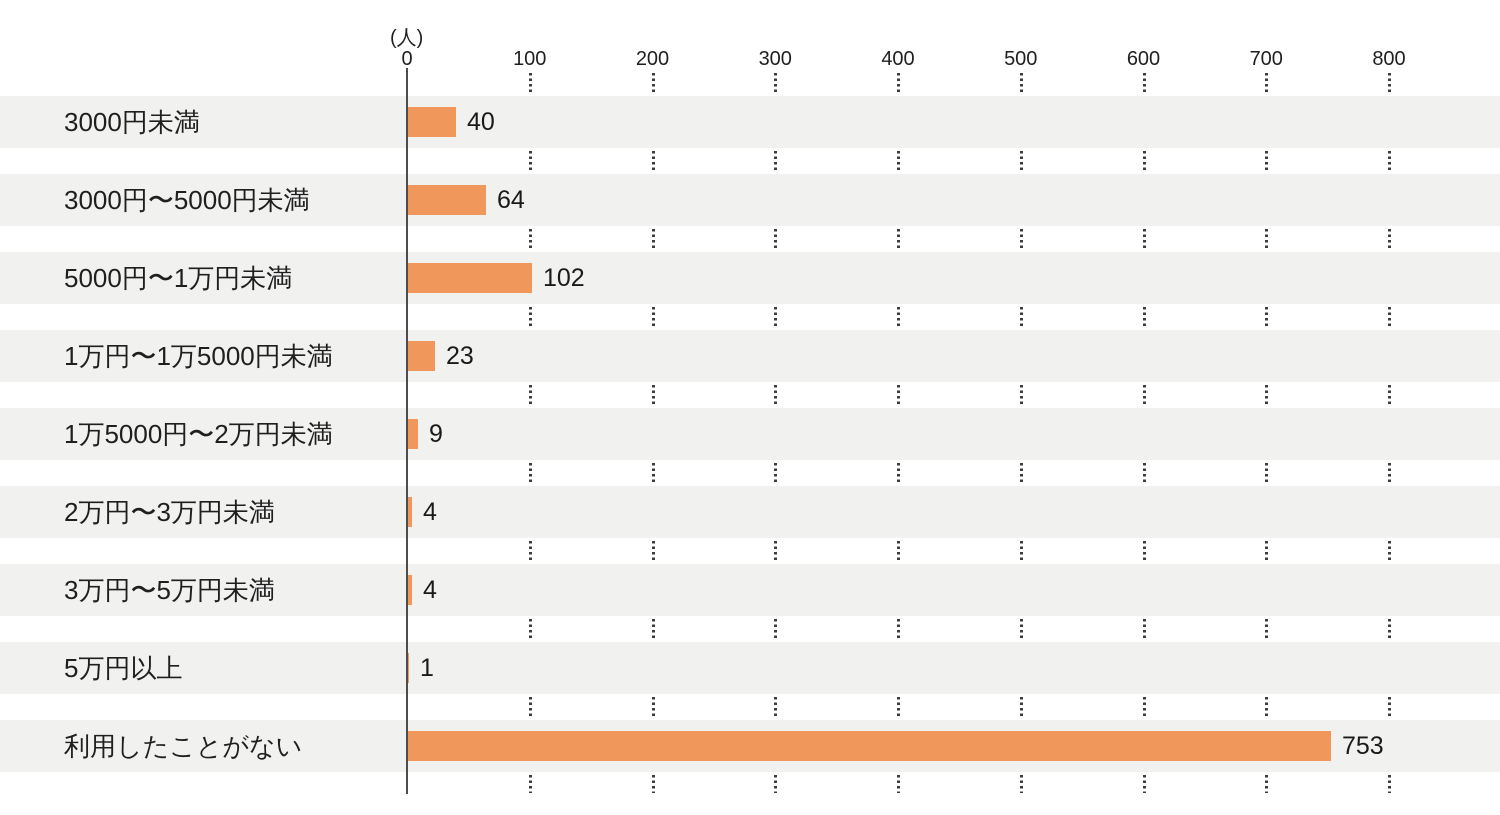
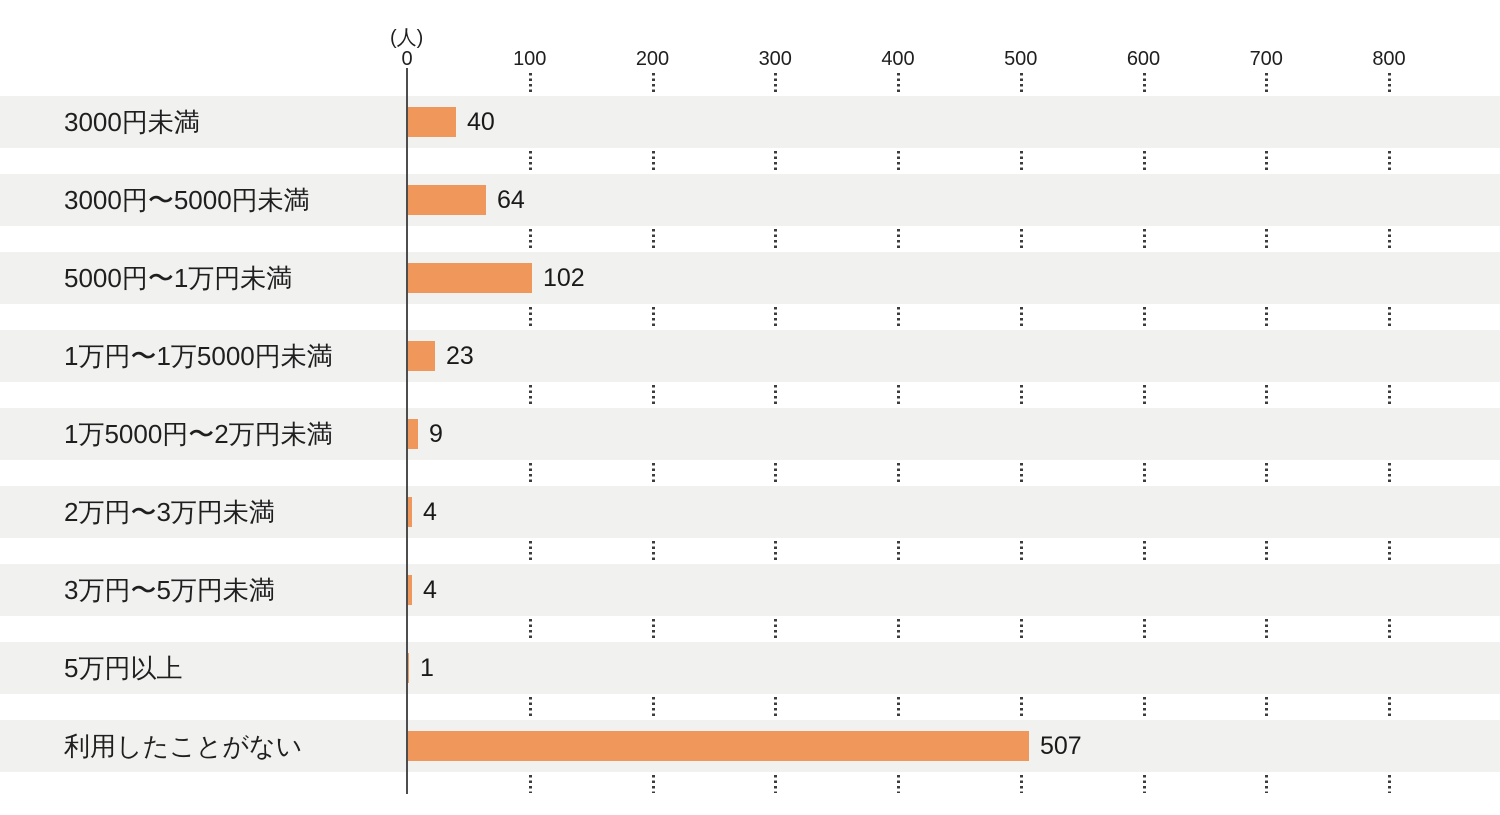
利用したことがない: 753 -> 507
